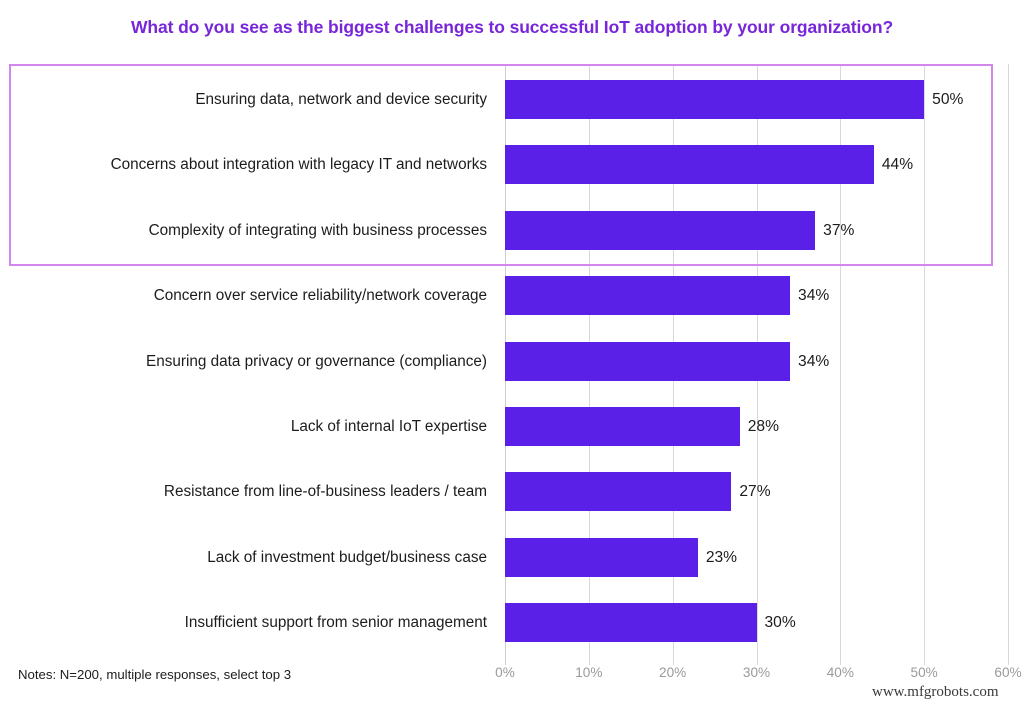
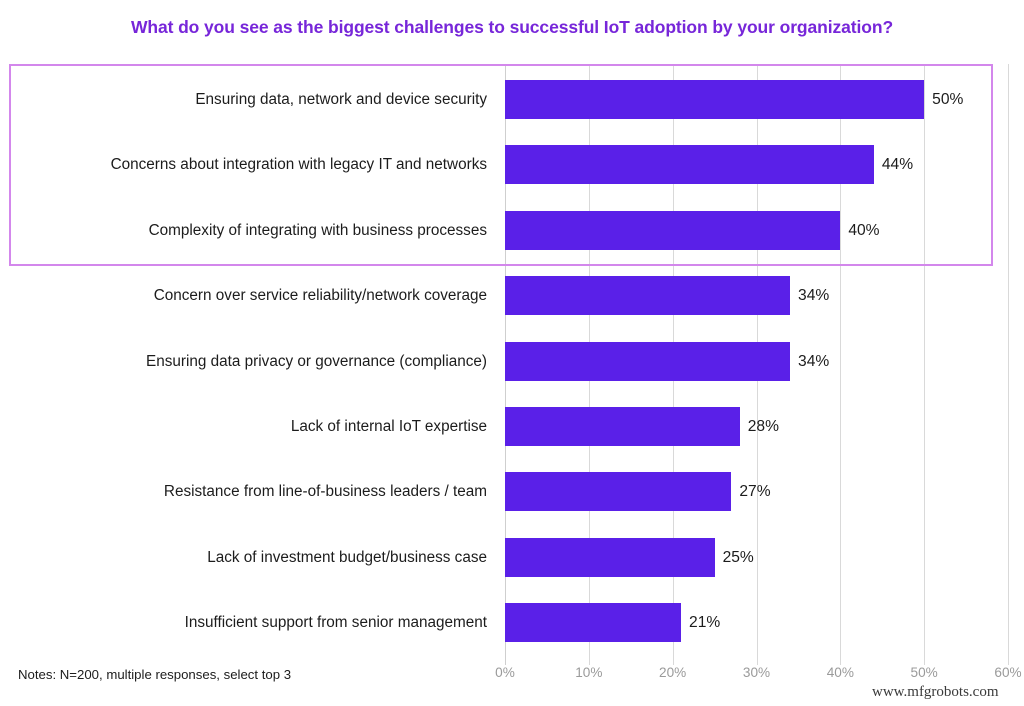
Complexity of integrating with business processes: 37% -> 40%
Lack of investment budget/business case: 23% -> 25%
Insufficient support from senior management: 30% -> 21%
